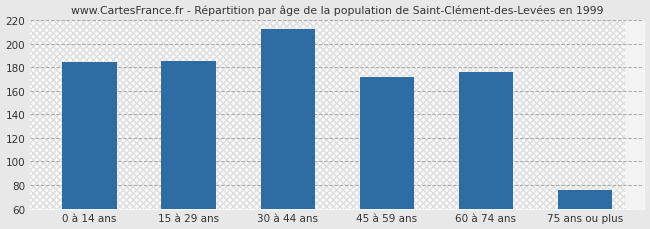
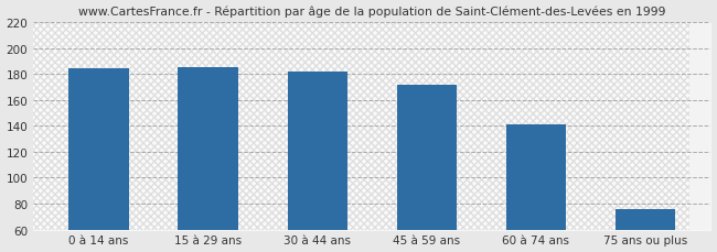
30 à 44 ans: 212 -> 182
60 à 74 ans: 176 -> 141
